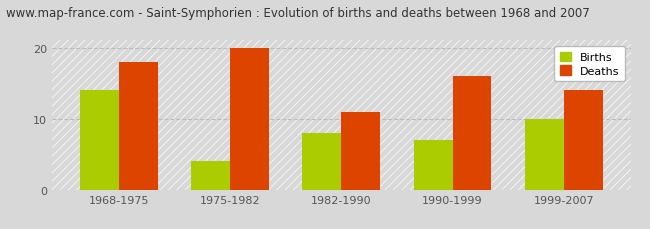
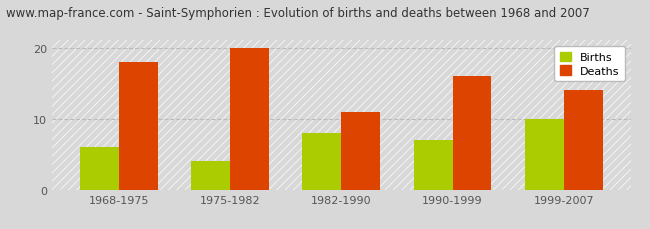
Births/1968-1975: 14 -> 6
